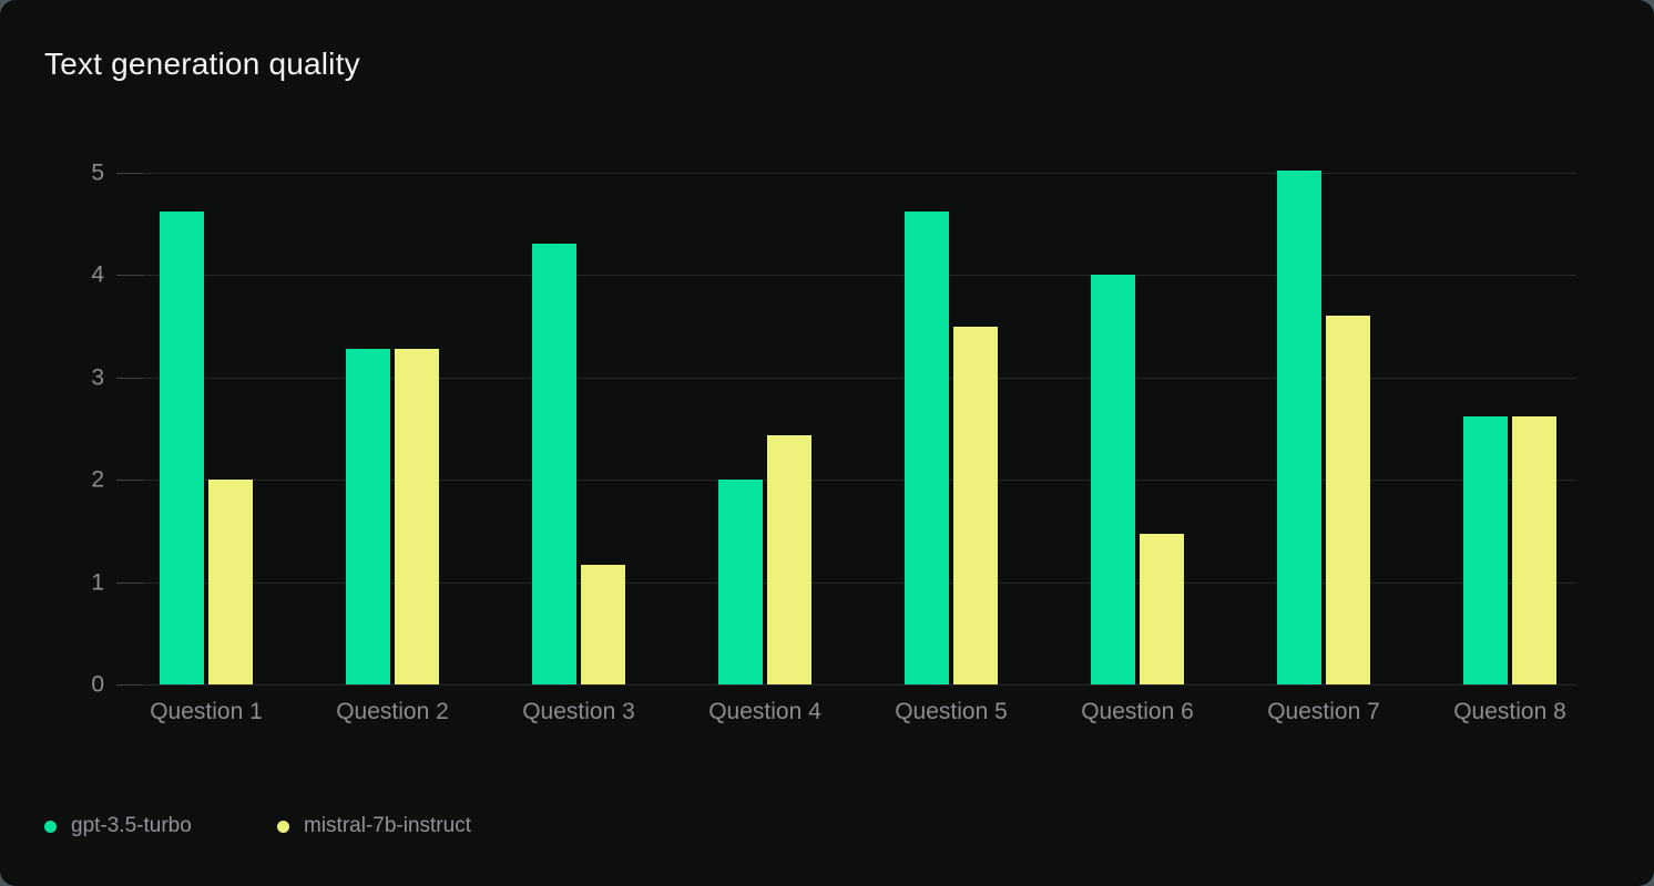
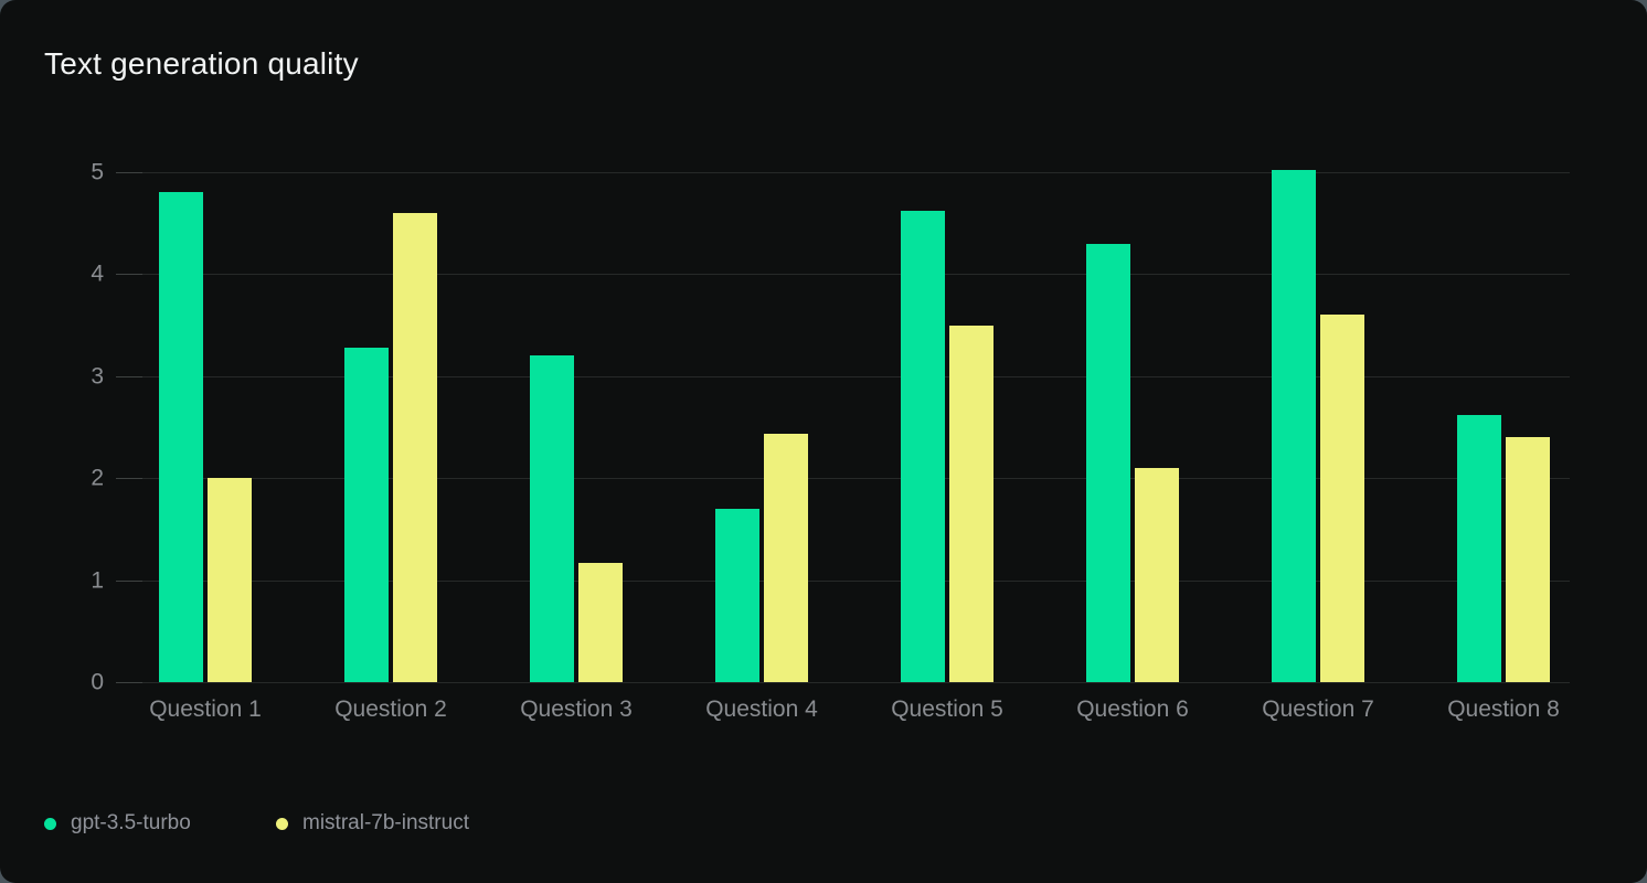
gpt-3.5-turbo/Question 1: 4.6 -> 4.8
mistral-7b-instruct/Question 2: 3.3 -> 4.6
gpt-3.5-turbo/Question 3: 4.3 -> 3.2
gpt-3.5-turbo/Question 4: 2.0 -> 1.7
gpt-3.5-turbo/Question 6: 4.0 -> 4.3
mistral-7b-instruct/Question 6: 1.5 -> 2.1
mistral-7b-instruct/Question 8: 2.6 -> 2.4
